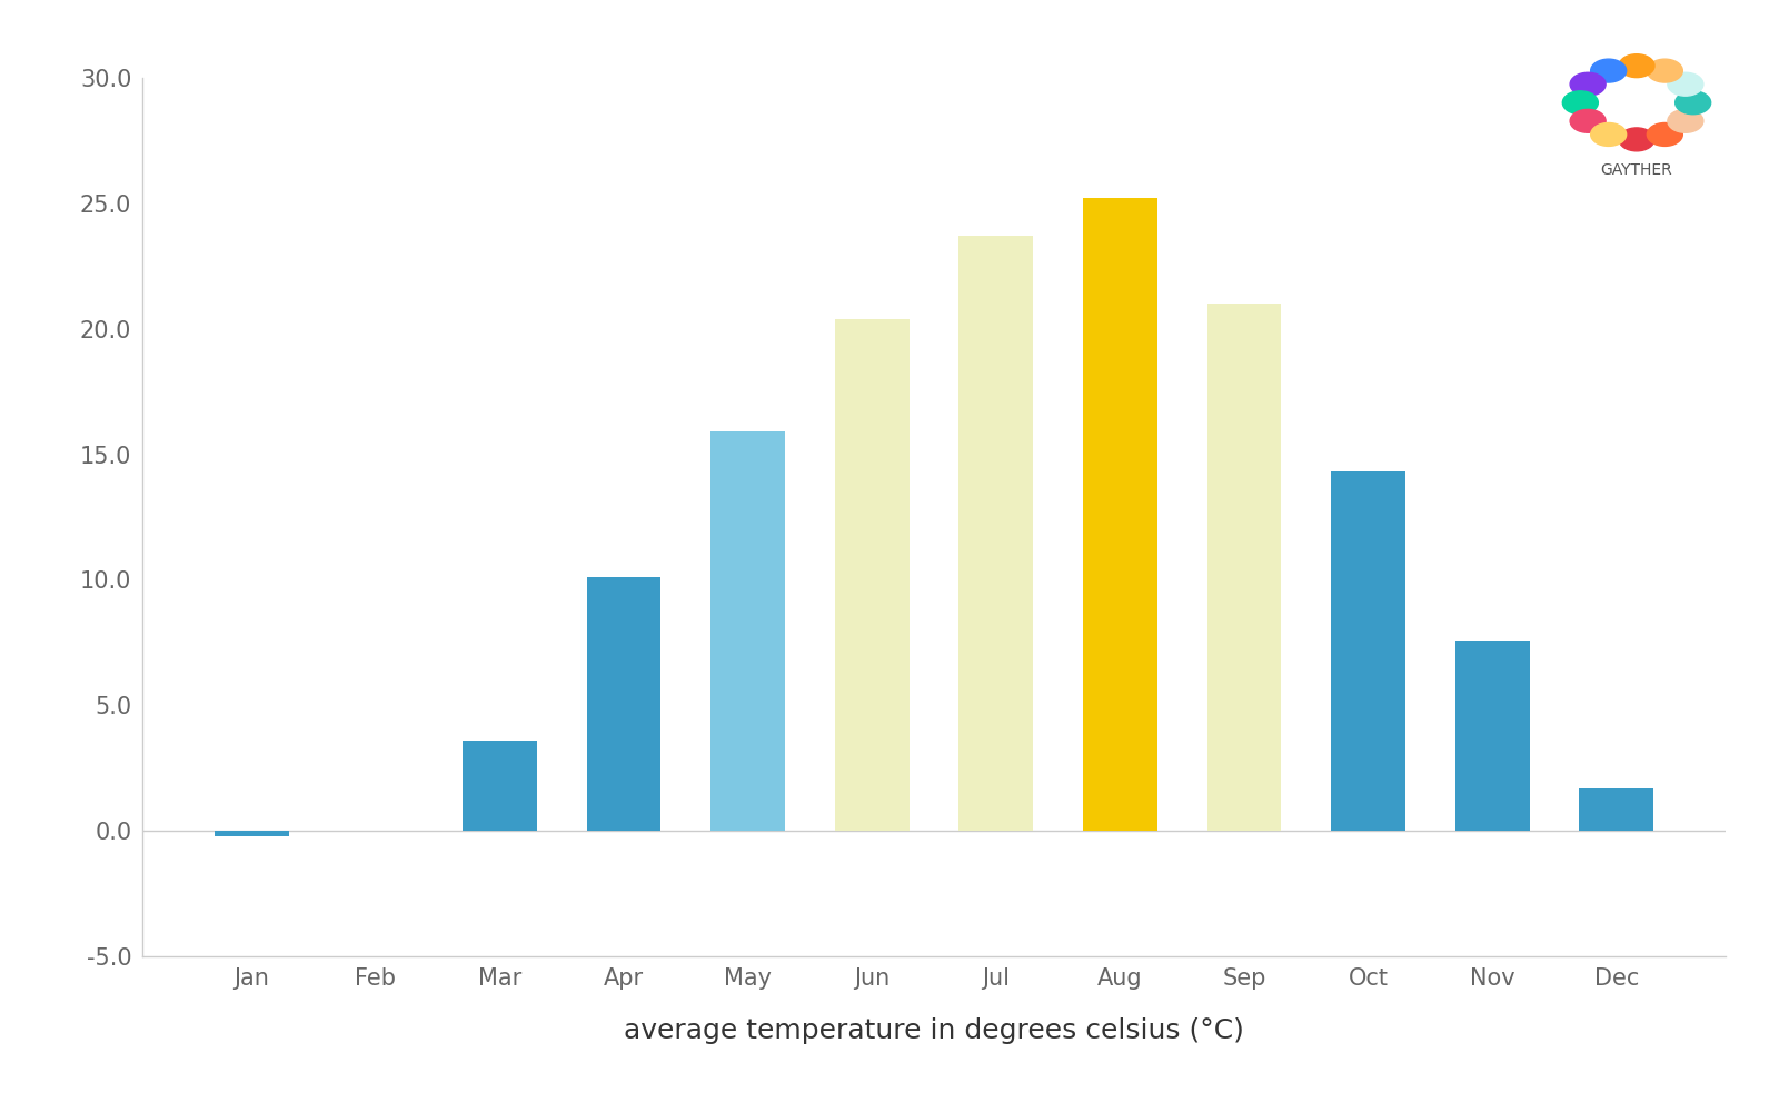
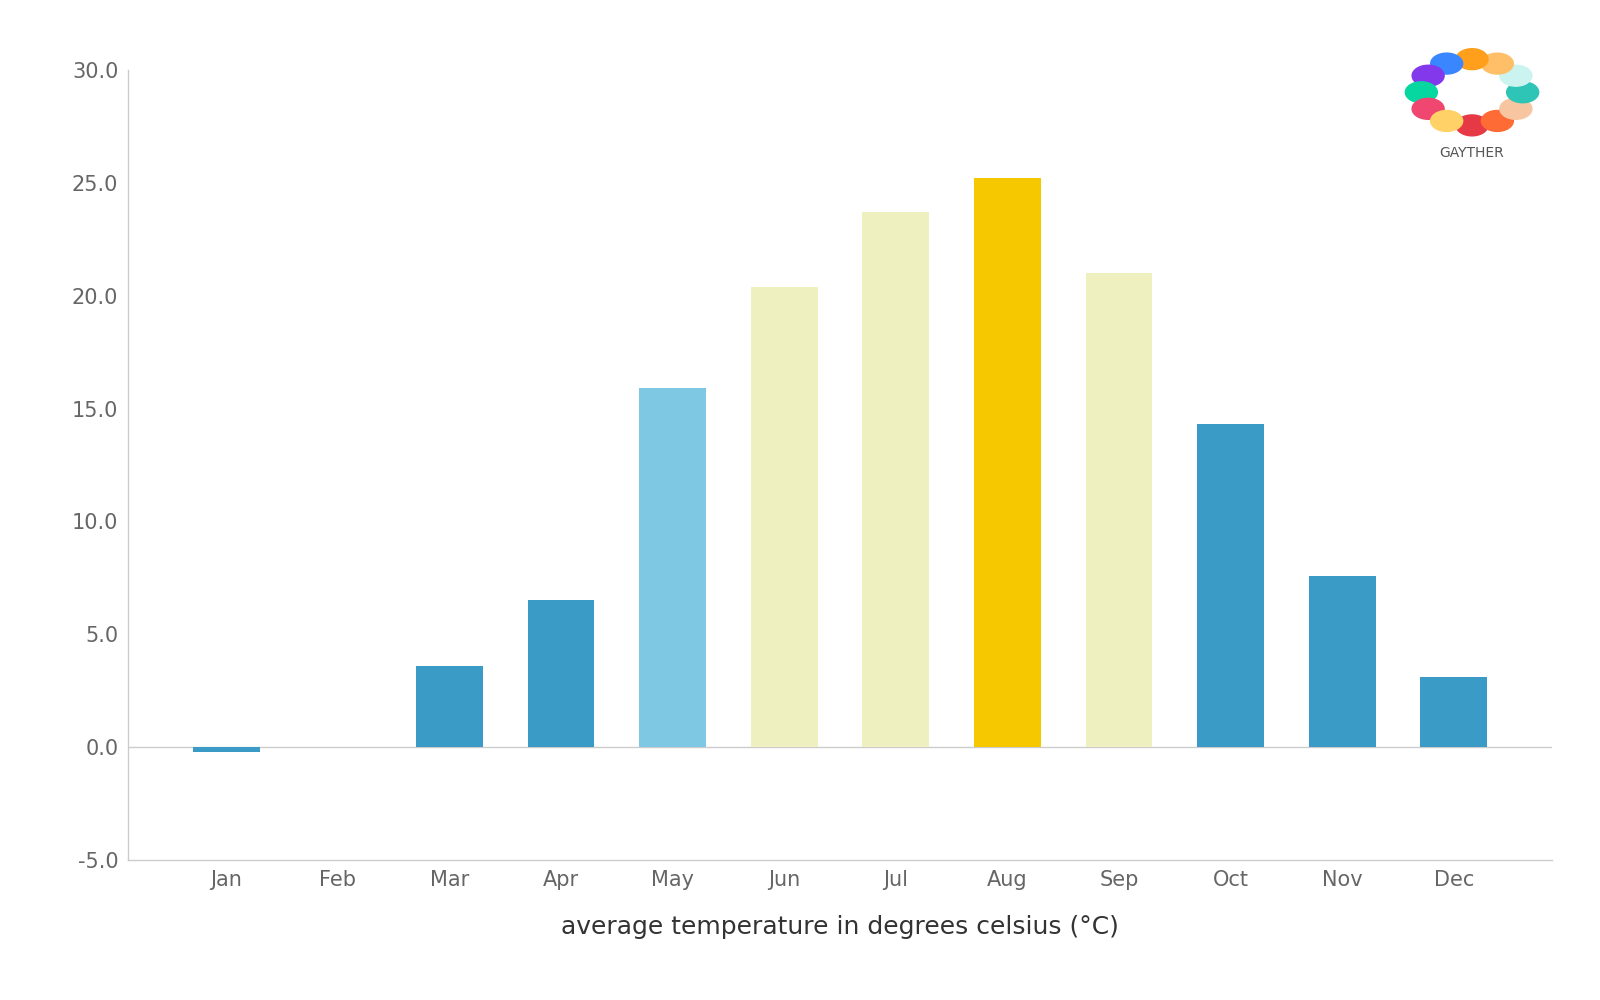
Apr: 10.1 -> 6.5
Dec: 1.7 -> 3.1
